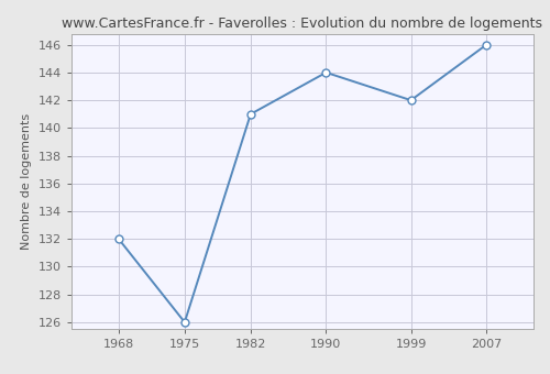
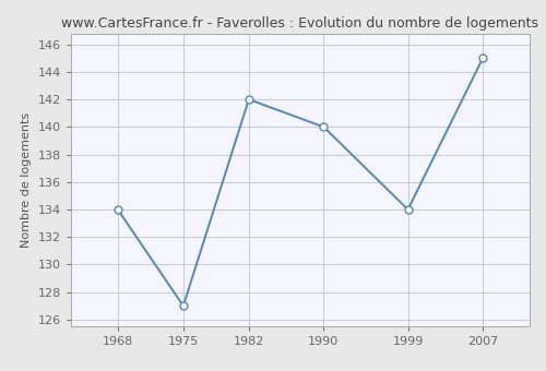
1968: 132 -> 134
1975: 126 -> 127
1982: 141 -> 142
1990: 144 -> 140
1999: 142 -> 134
2007: 146 -> 145
